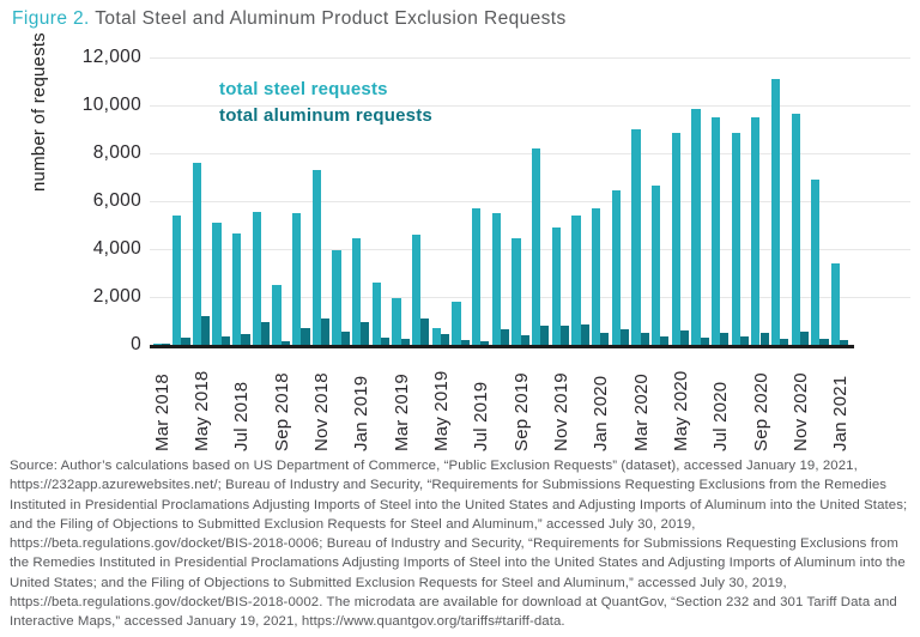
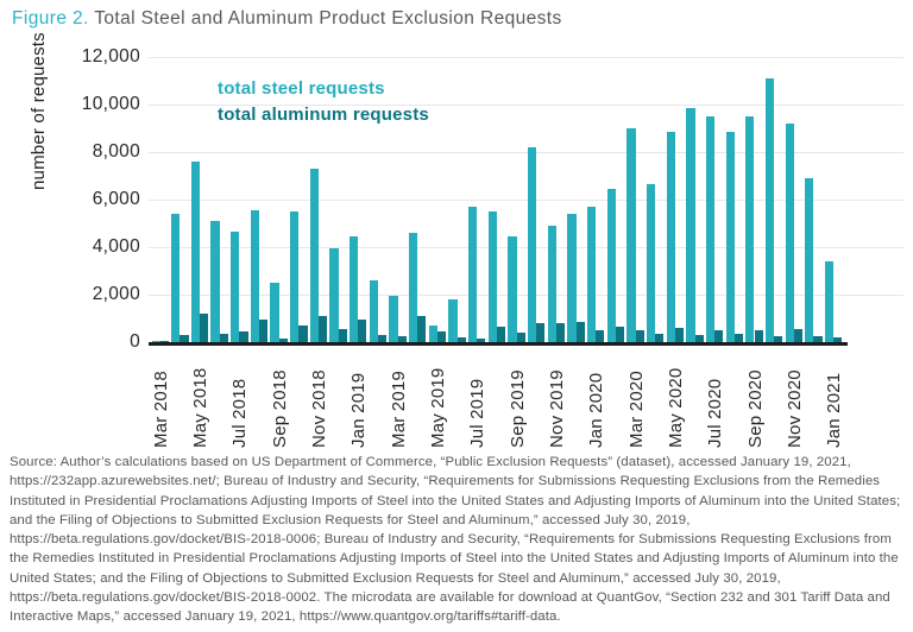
total steel requests/Nov 2020: 9600 -> 9200
